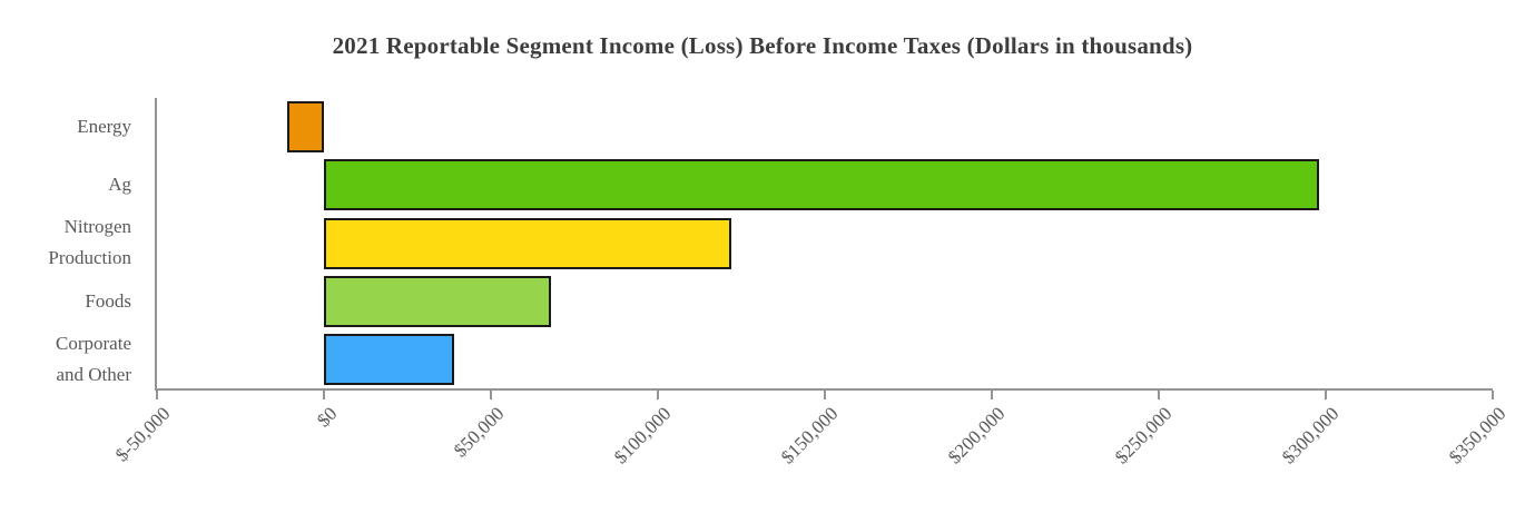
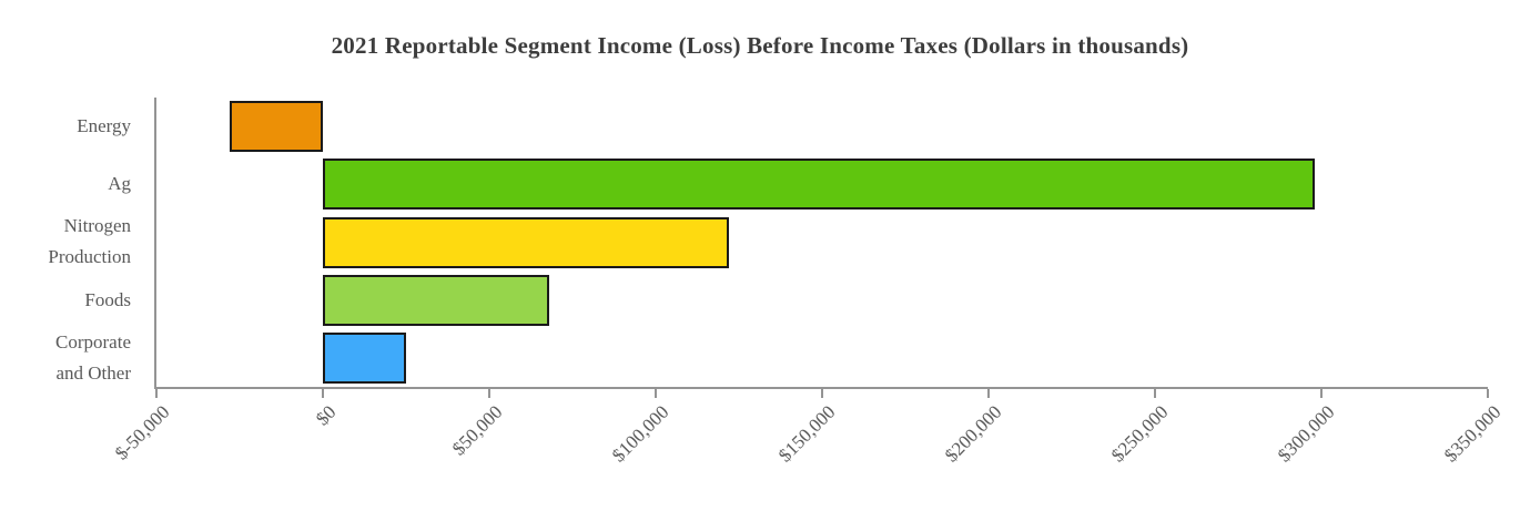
Energy: -$11000 -> -$28000
Corporate and Other: $39000 -> $25000
